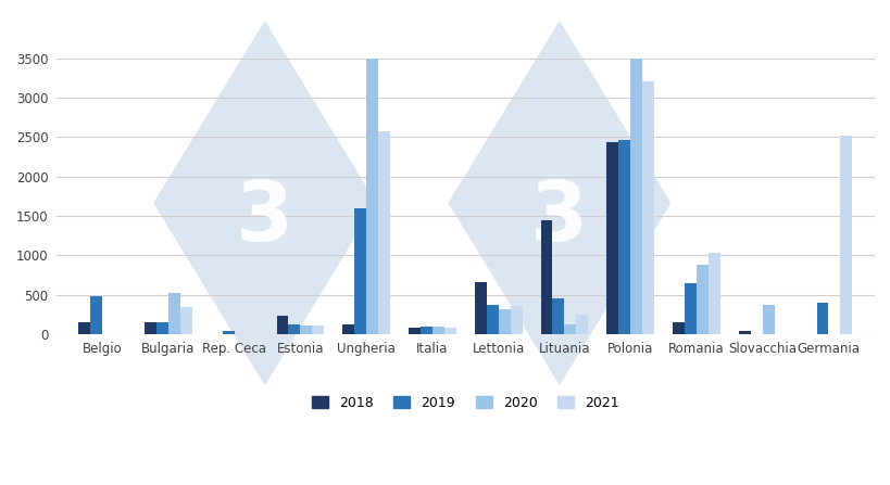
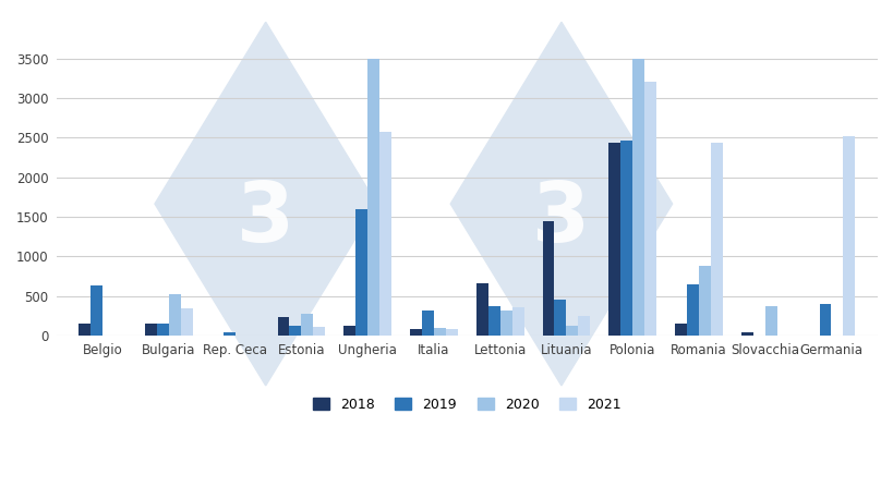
2019/Belgio: 480 -> 640
2020/Estonia: 110 -> 280
2019/Italia: 100 -> 320
2021/Romania: 1040 -> 2440
